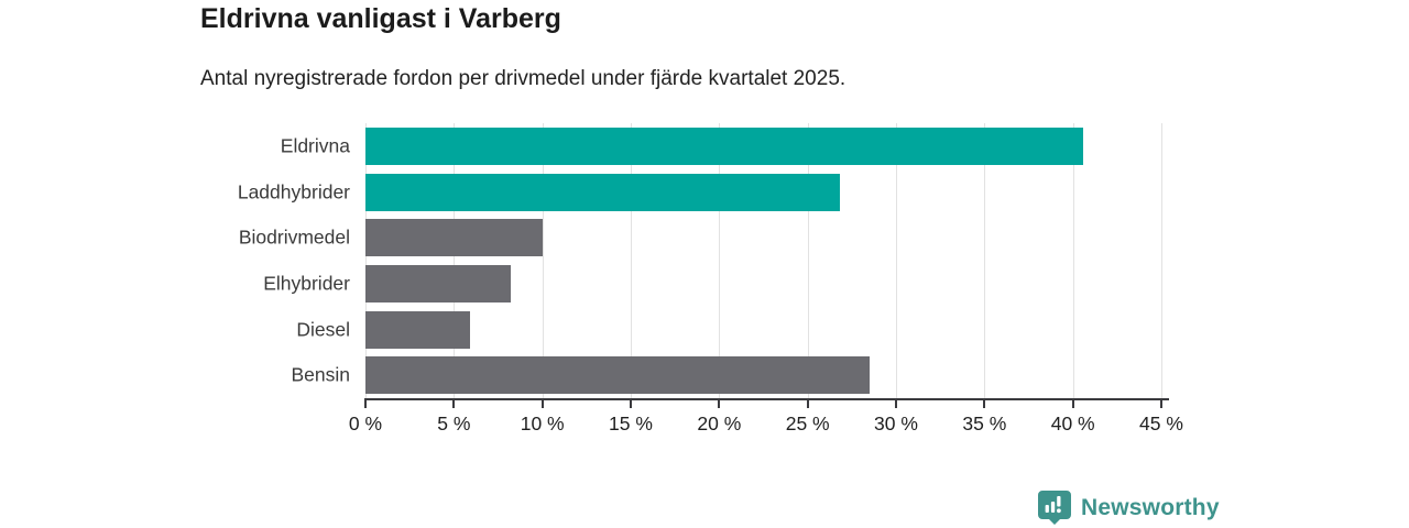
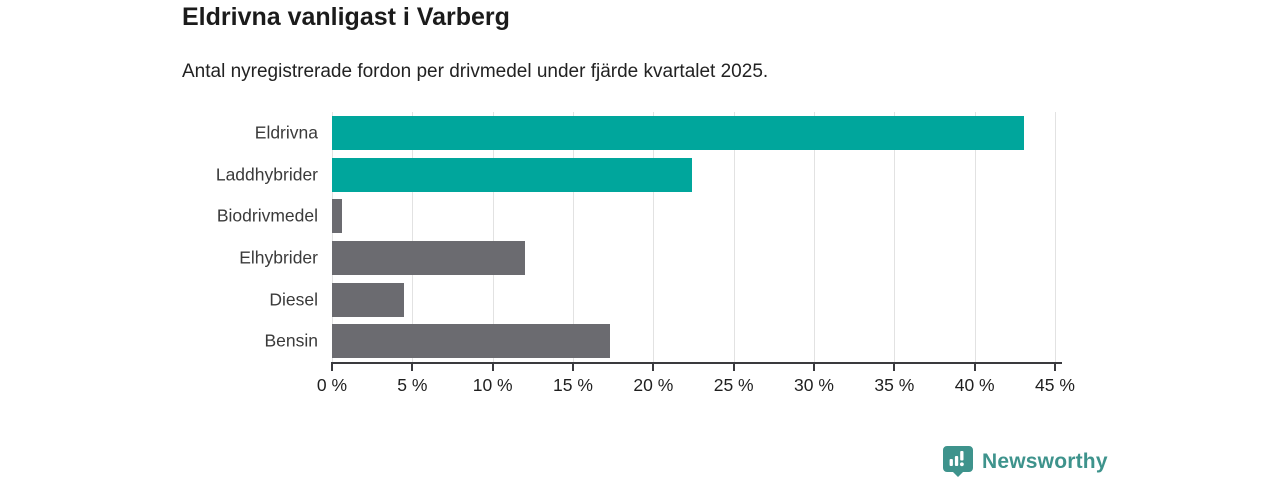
Eldrivna: 40.6% -> 43.1%
Laddhybrider: 26.8% -> 22.4%
Biodrivmedel: 10.0% -> 0.6%
Elhybrider: 8.2% -> 12.0%
Diesel: 5.9% -> 4.5%
Bensin: 28.5% -> 17.3%
